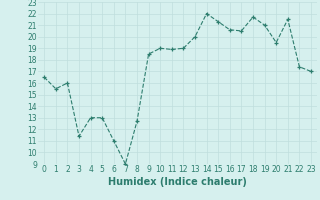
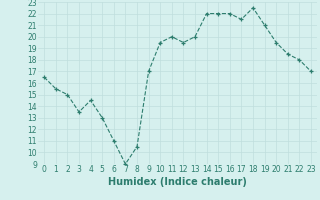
2: 16.0 -> 15.0
3: 11.4 -> 13.5
4: 13.0 -> 14.5
8: 12.7 -> 10.5
9: 18.5 -> 17.0
10: 19.0 -> 19.5
11: 18.9 -> 20.0
12: 19.0 -> 19.5
15: 21.3 -> 22.0
16: 20.6 -> 22.0
17: 20.5 -> 21.5
18: 21.7 -> 22.5
21: 21.5 -> 18.5
22: 17.4 -> 18.0
